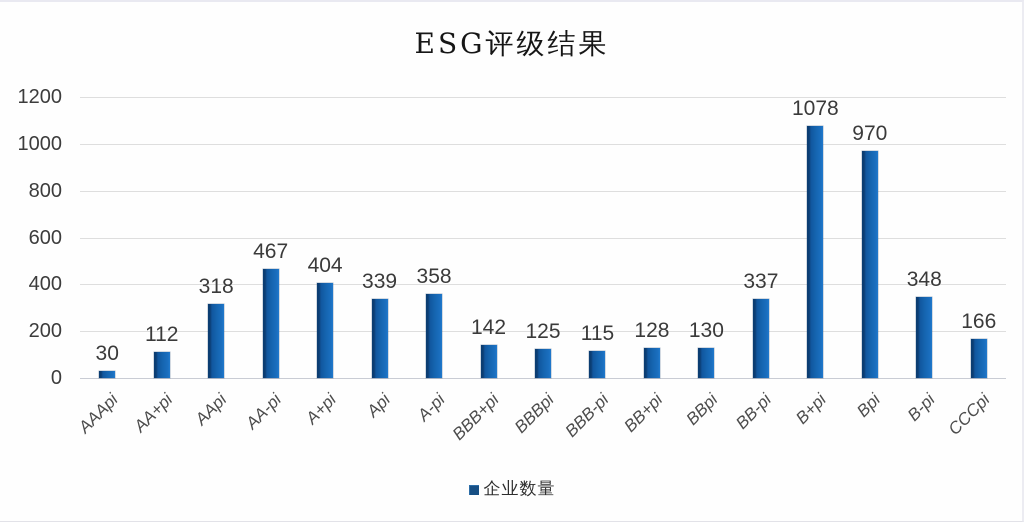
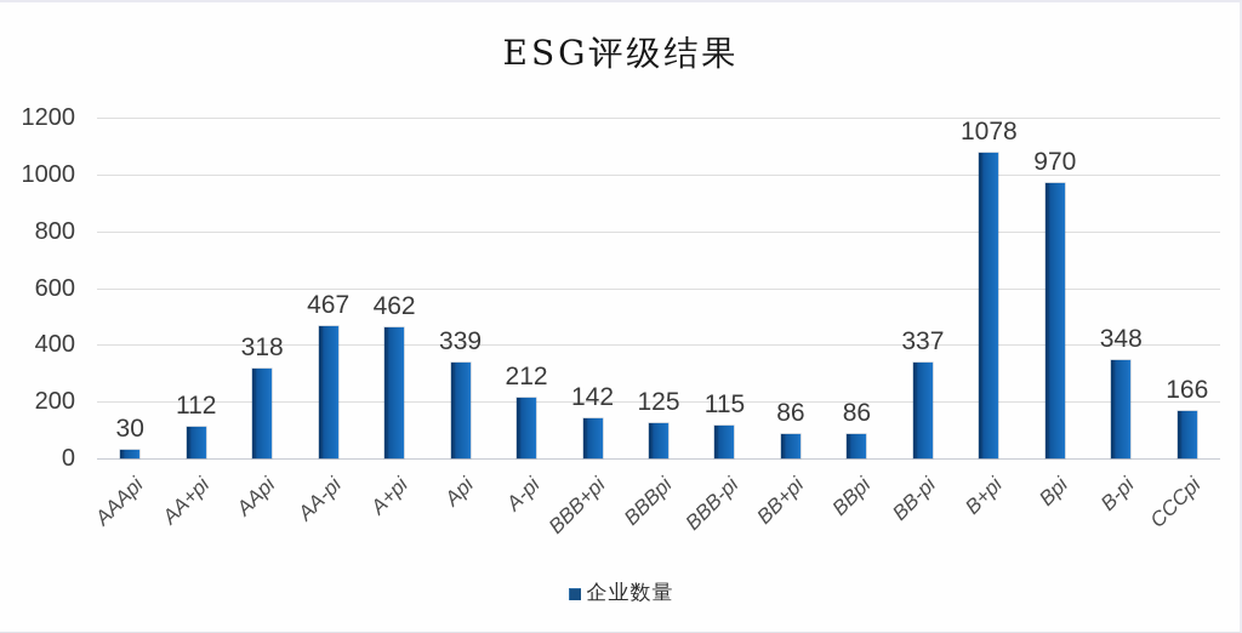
A+pi: 404 -> 462
A-pi: 358 -> 212
BB+pi: 128 -> 86
BBpi: 130 -> 86
